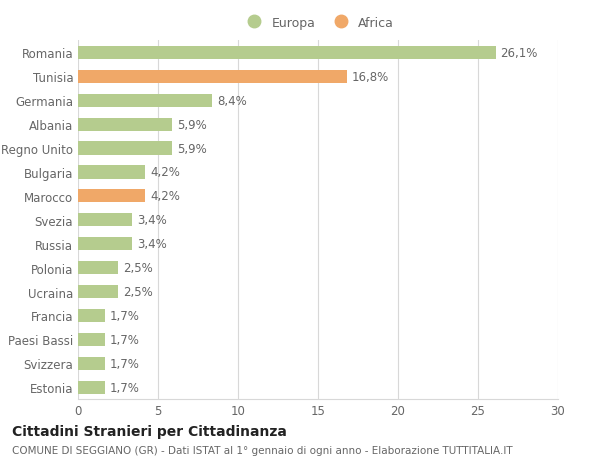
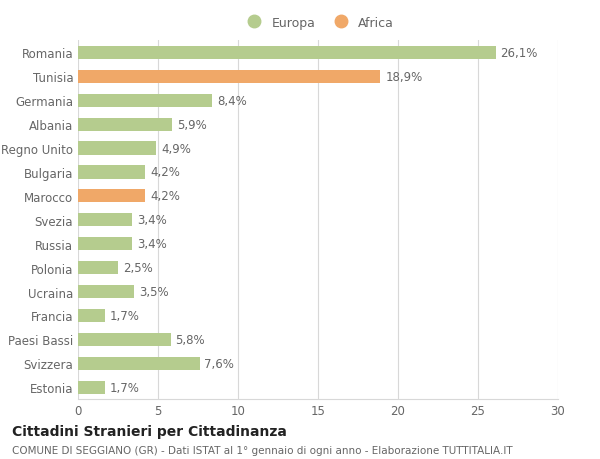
Tunisia: 16,8% -> 18,9%
Regno Unito: 5,9% -> 4,9%
Ucraina: 2,5% -> 3,5%
Paesi Bassi: 1,7% -> 5,8%
Svizzera: 1,7% -> 7,6%
